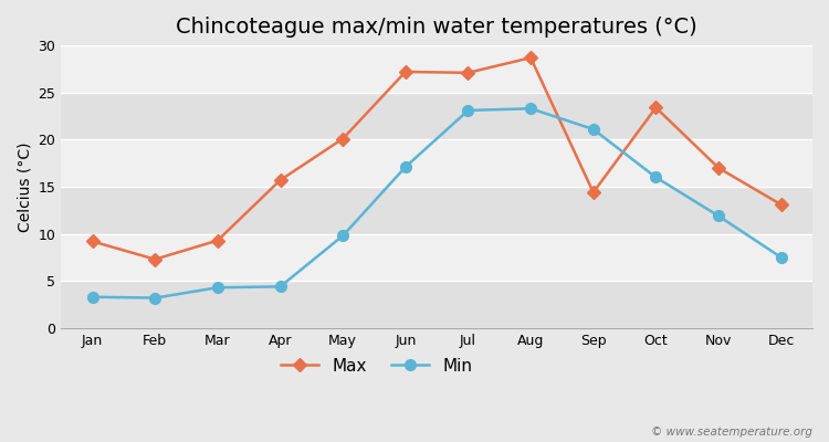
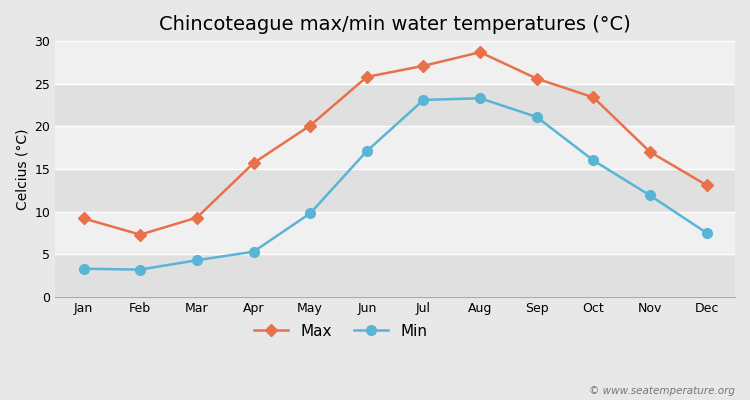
Min/Apr: 4.4 -> 5.3
Max/Jun: 27.2 -> 25.8
Max/Sep: 14.4 -> 25.6
